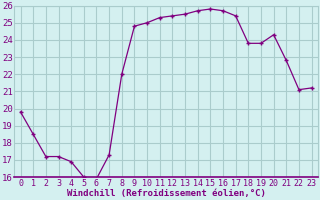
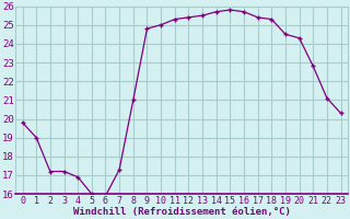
1: 18.5 -> 19.0
8: 22.0 -> 21.0
18: 23.8 -> 25.3
19: 23.8 -> 24.5
23: 21.2 -> 20.3
